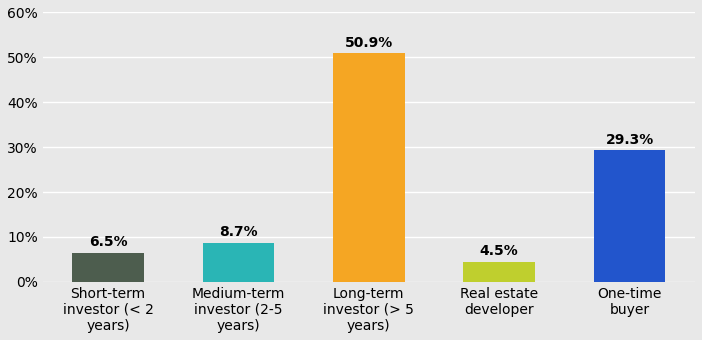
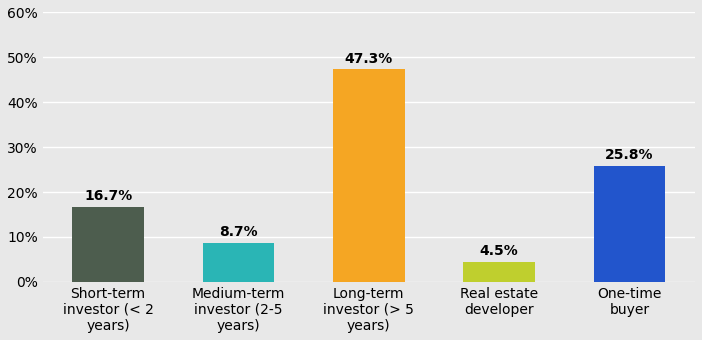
Short-term investor (< 2 years): 6.5% -> 16.7%
Long-term investor (> 5 years): 50.9% -> 47.3%
One-time buyer: 29.3% -> 25.8%
